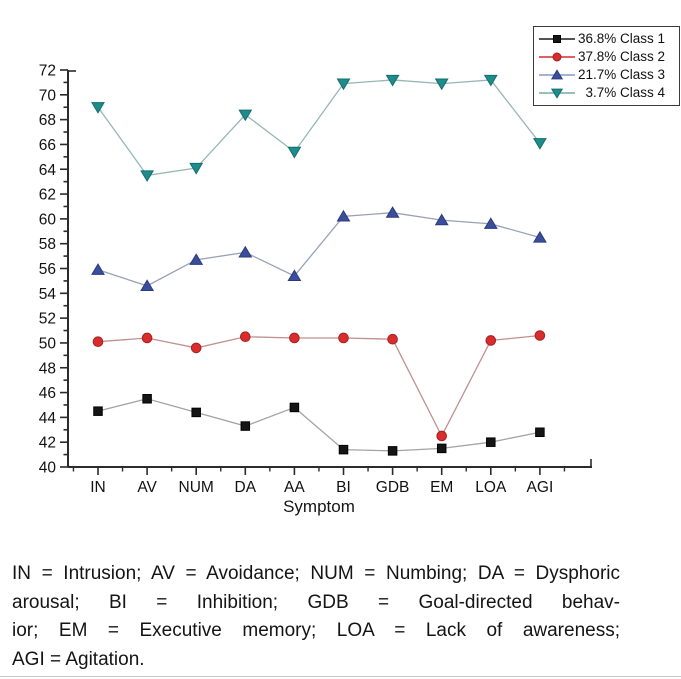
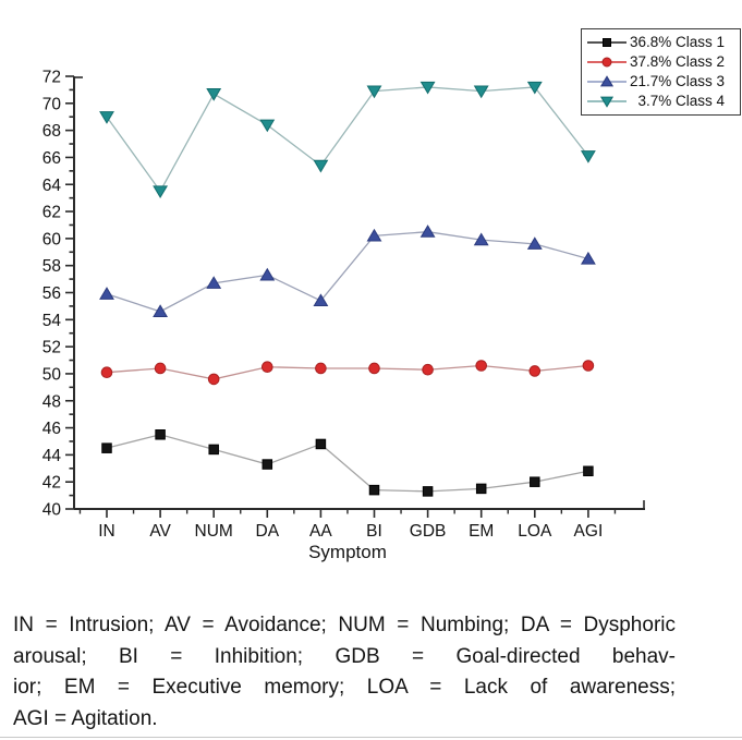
3.7% Class 4/NUM: 64.1 -> 70.7
37.8% Class 2/EM: 42.5 -> 50.6
